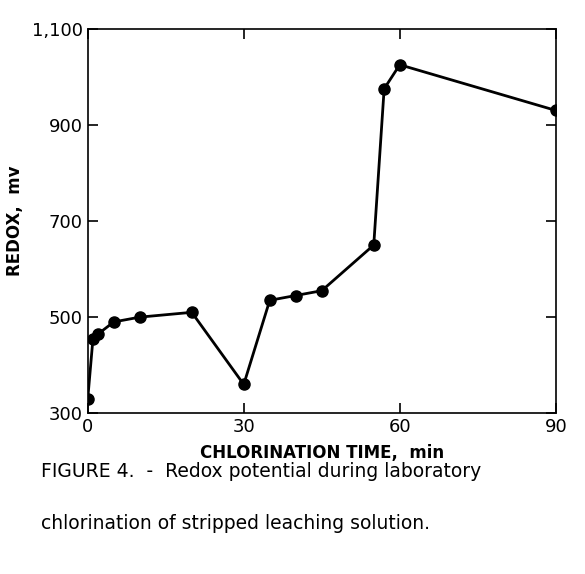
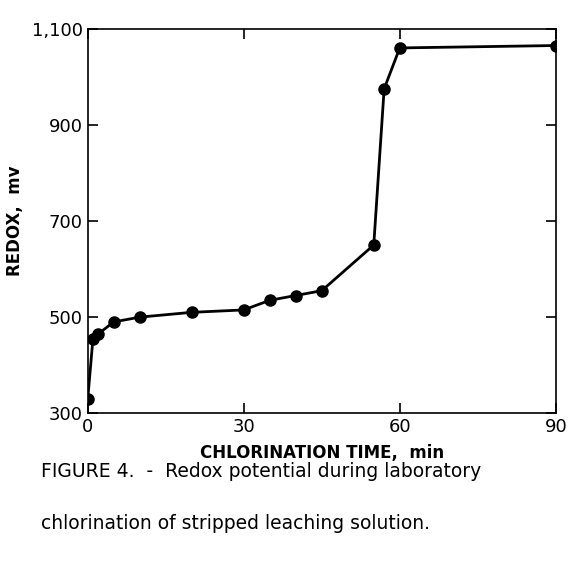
30: 360 -> 515
60: 1,025 -> 1,060
90: 930 -> 1,065
